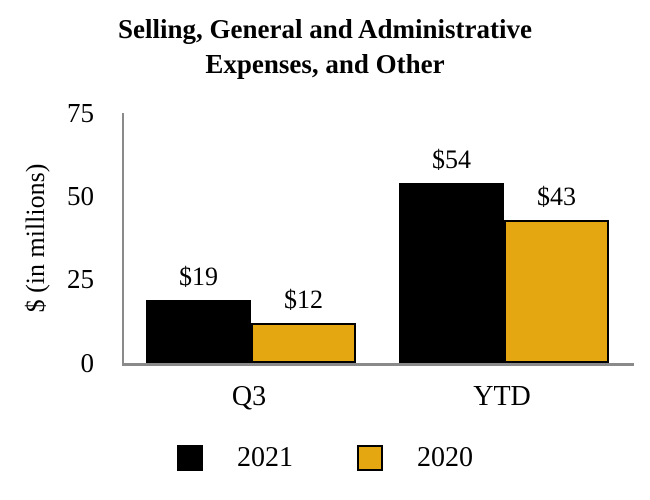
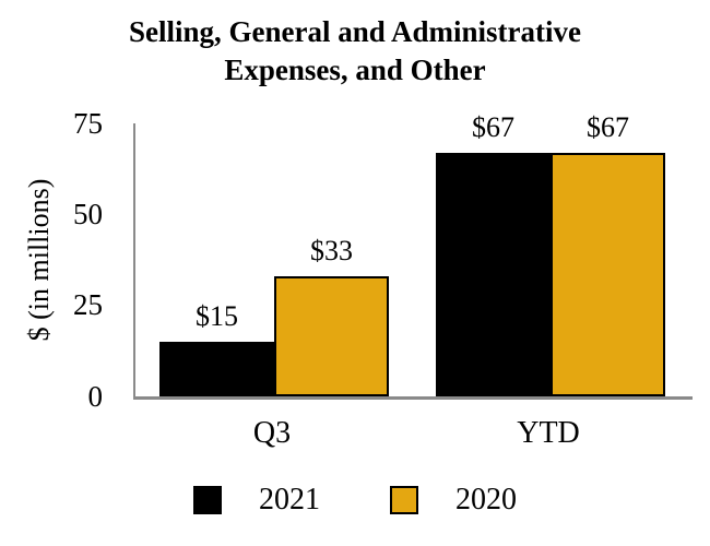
2021/Q3: $19 -> $15
2020/Q3: $12 -> $33
2021/YTD: $54 -> $67
2020/YTD: $43 -> $67
